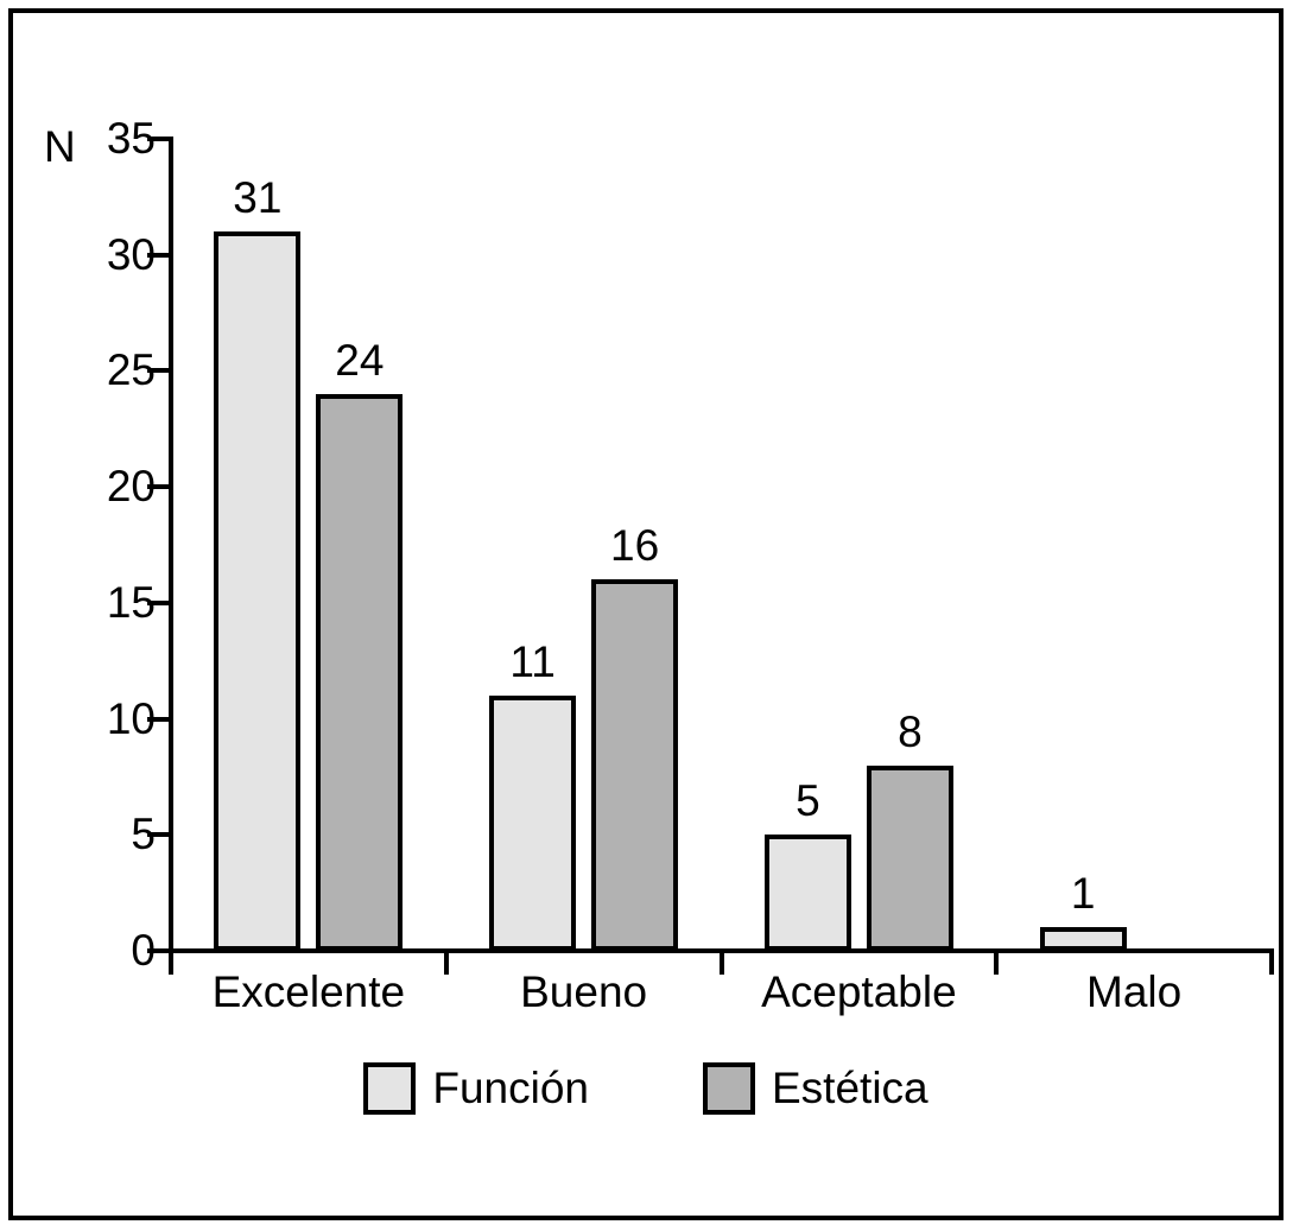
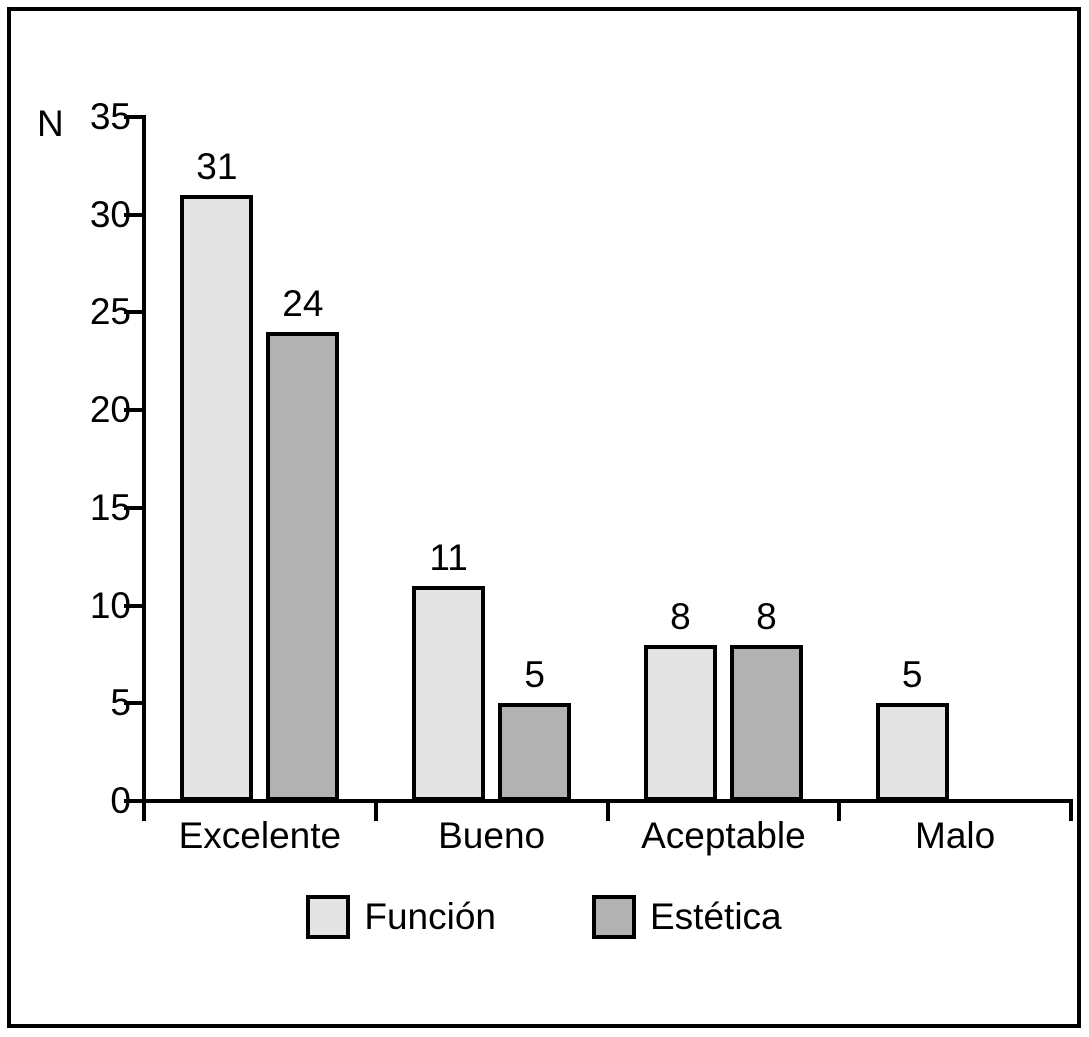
Estética/Bueno: 16 -> 5
Función/Aceptable: 5 -> 8
Función/Malo: 1 -> 5
